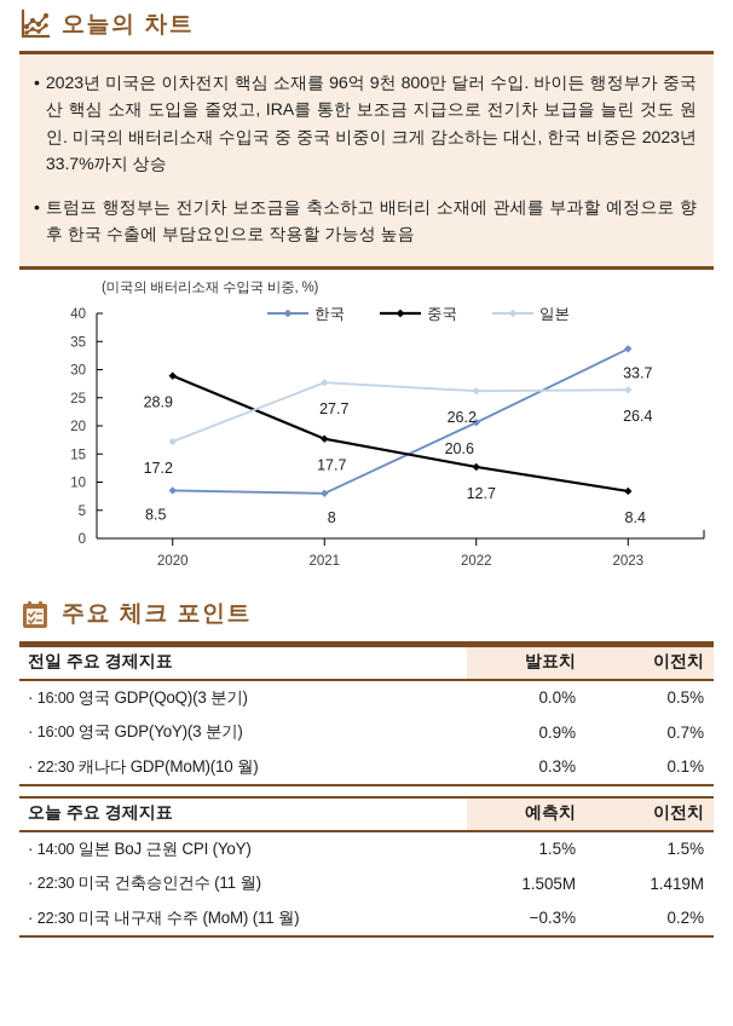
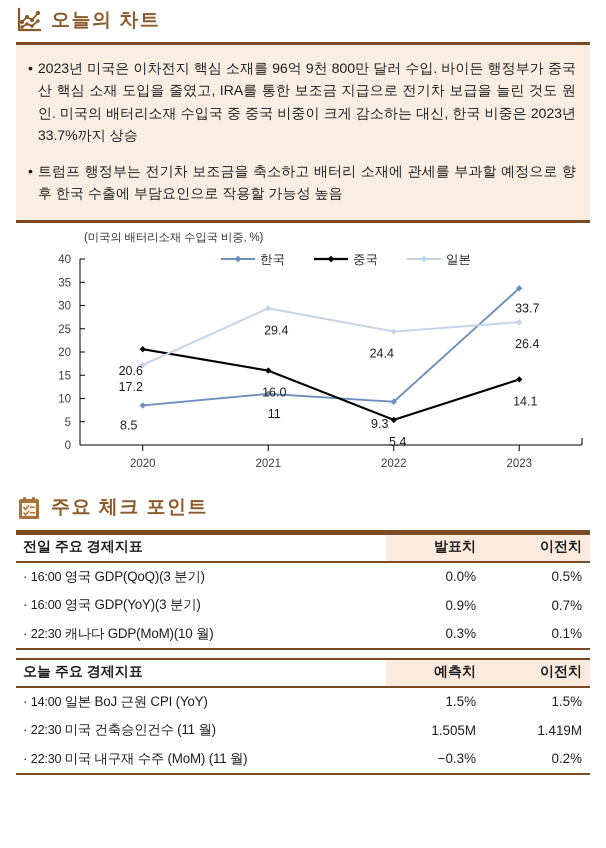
중국/2020: 28.9 -> 20.6
한국/2021: 8 -> 11
중국/2021: 17.7 -> 16.0
일본/2021: 27.7 -> 29.4
한국/2022: 20.6 -> 9.3
중국/2022: 12.7 -> 5.4
일본/2022: 26.2 -> 24.4
중국/2023: 8.4 -> 14.1
